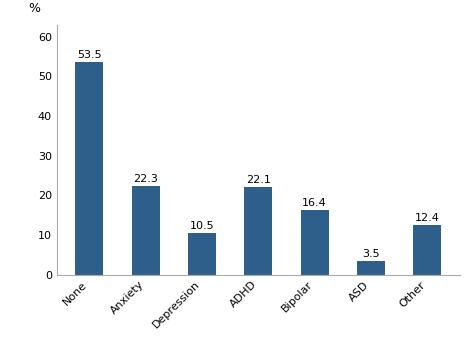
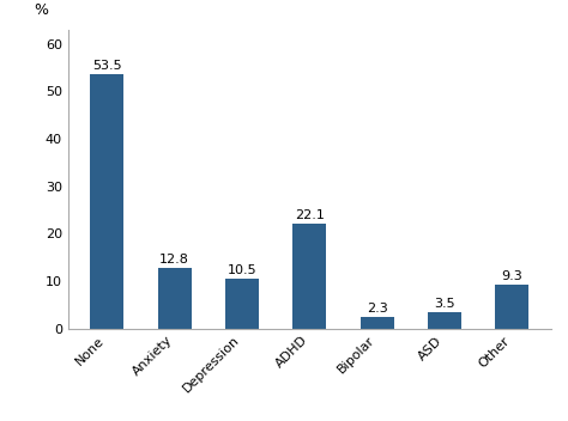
Anxiety: 22.3 -> 12.8
Bipolar: 16.4 -> 2.3
Other: 12.4 -> 9.3
